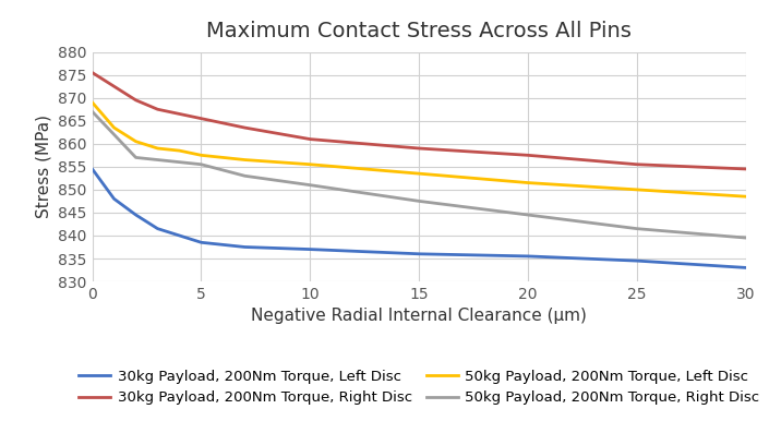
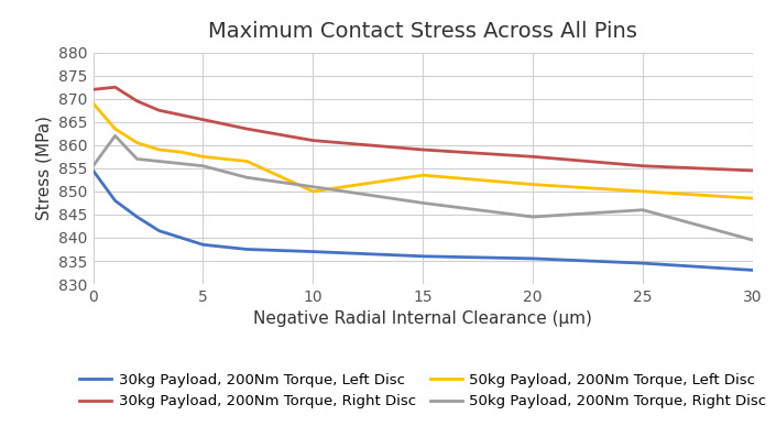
30kg Payload, 200Nm Torque, Right Disc/0: 875.5 -> 872.0
50kg Payload, 200Nm Torque, Right Disc/0: 867.0 -> 855.5
50kg Payload, 200Nm Torque, Left Disc/10: 855.5 -> 850.0
50kg Payload, 200Nm Torque, Right Disc/25: 841.5 -> 846.0
